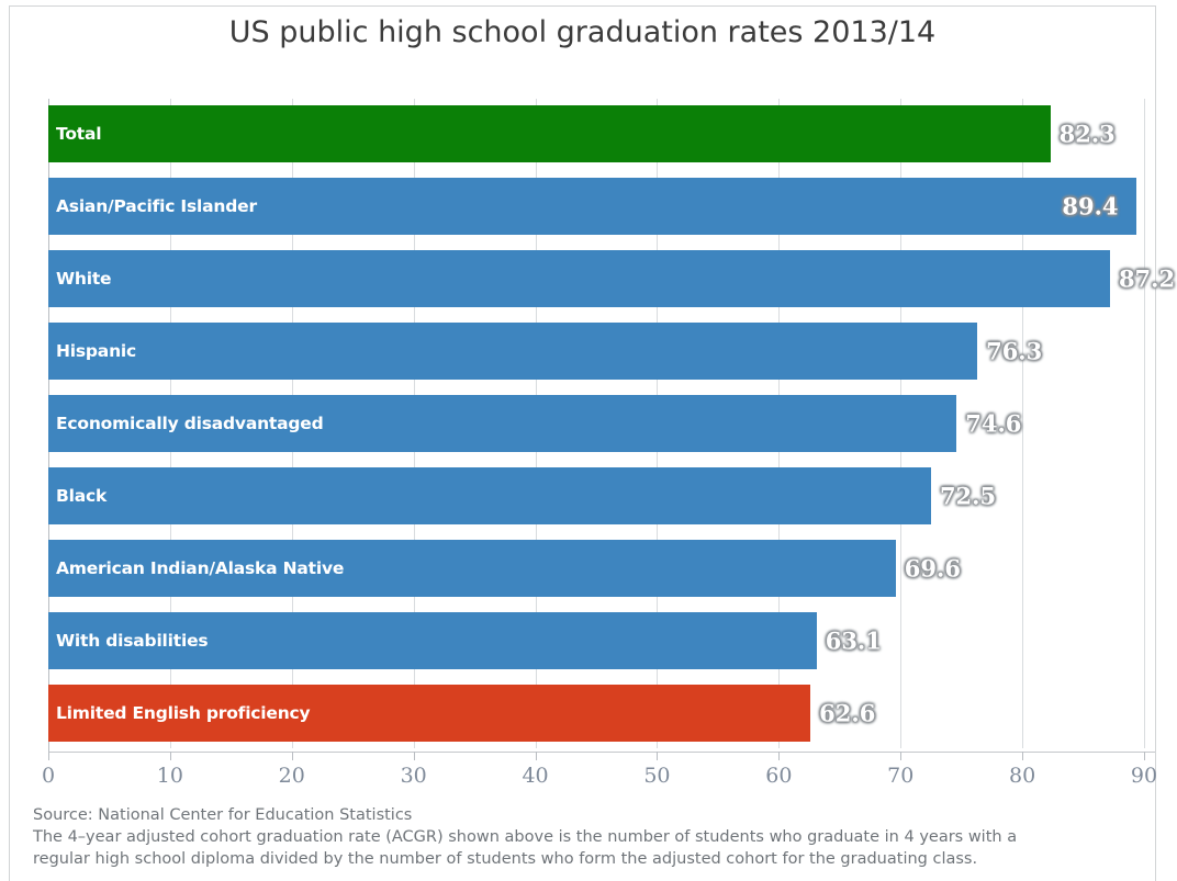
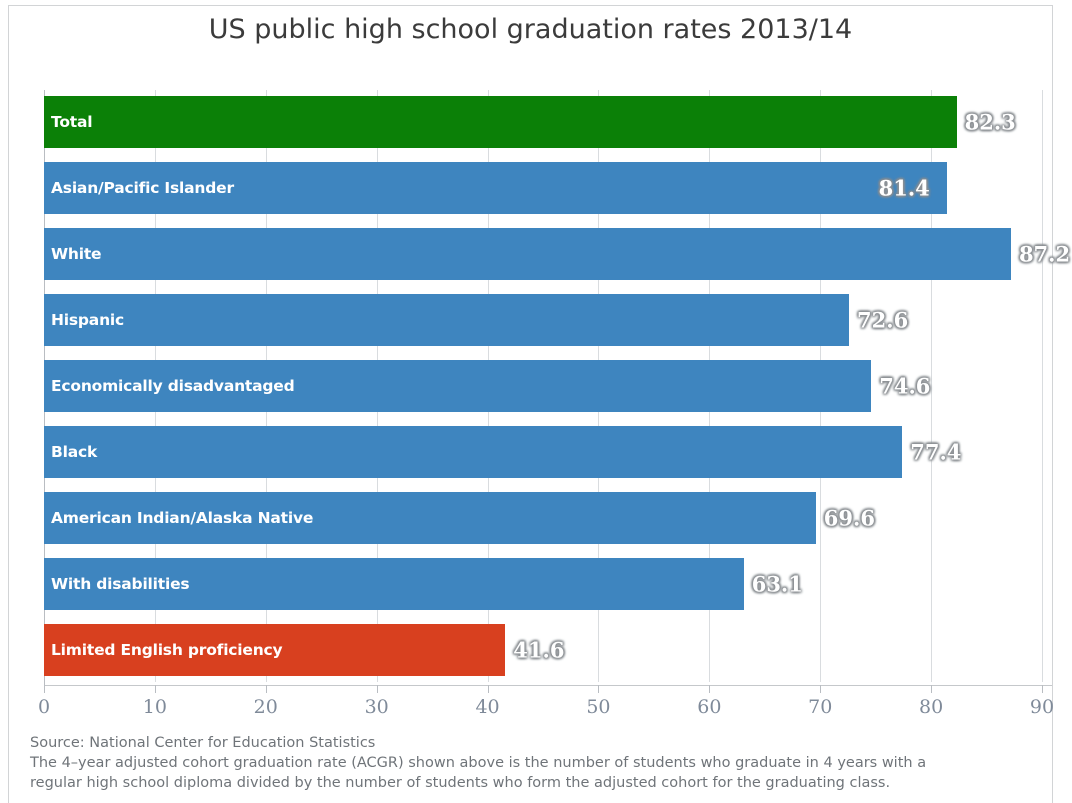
Asian/Pacific Islander: 89.4 -> 81.4
Hispanic: 76.3 -> 72.6
Black: 72.5 -> 77.4
Limited English proficiency: 62.6 -> 41.6
